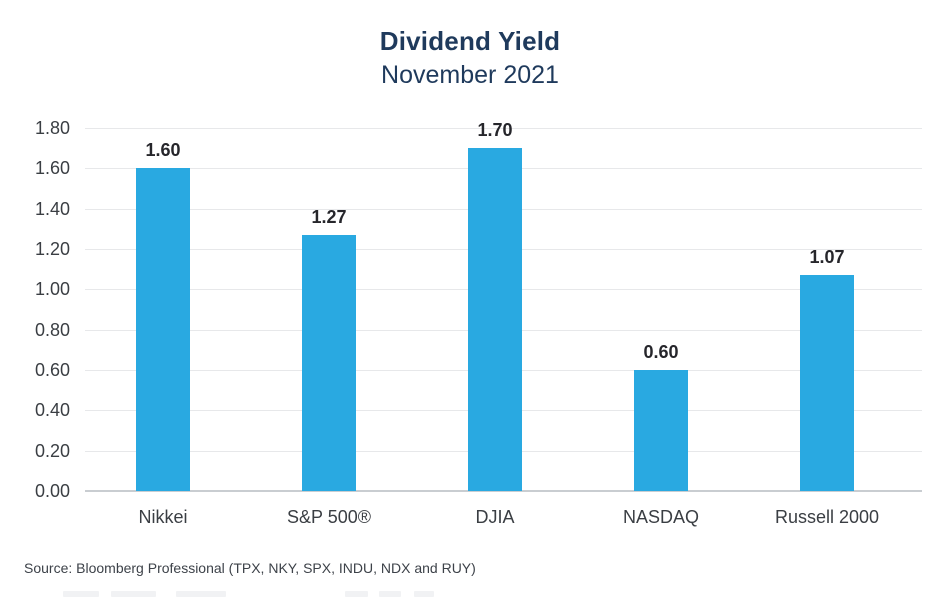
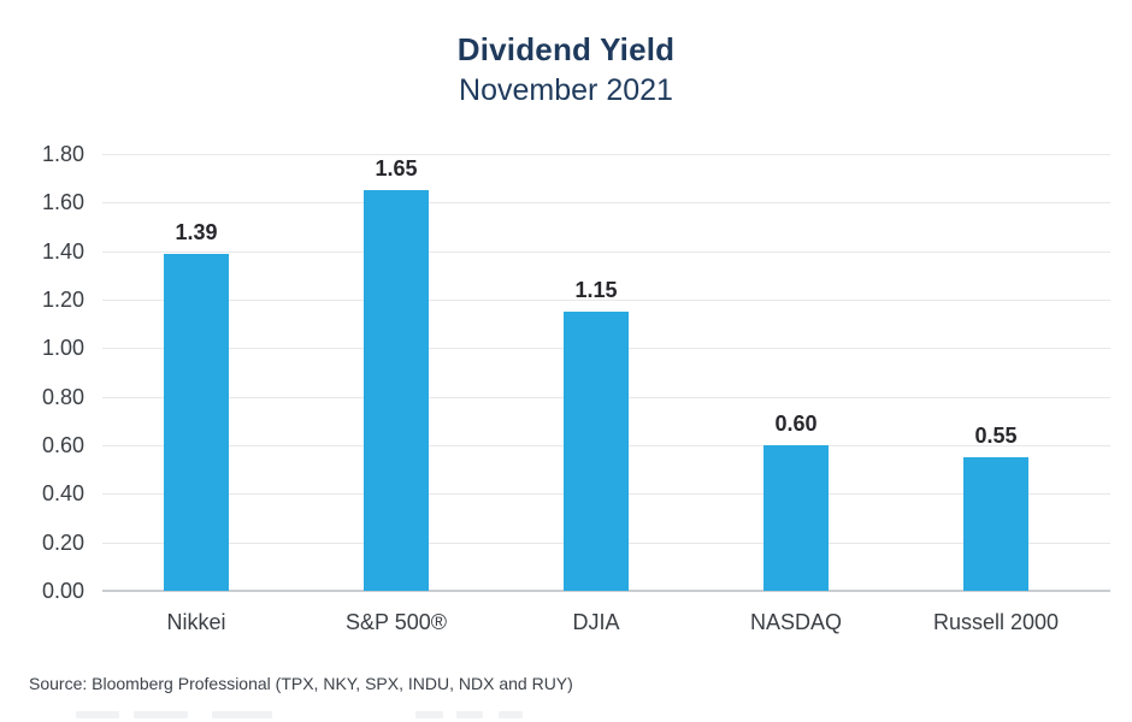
Nikkei: 1.60 -> 1.39
S&P 500®: 1.27 -> 1.65
DJIA: 1.70 -> 1.15
Russell 2000: 1.07 -> 0.55
